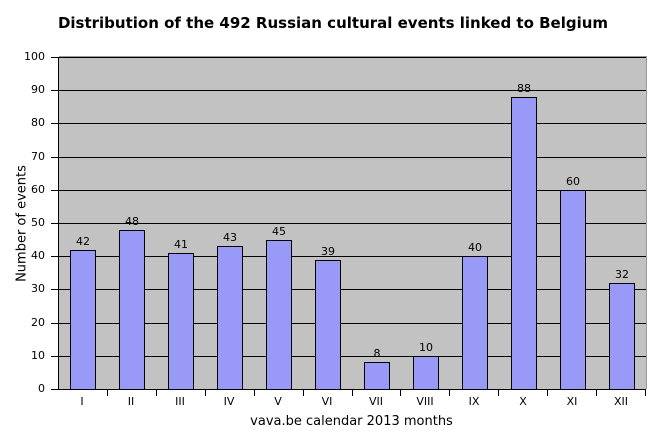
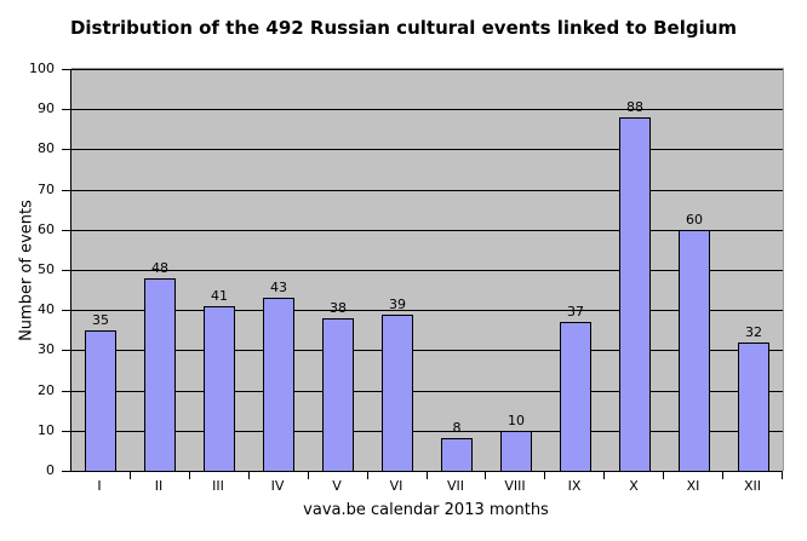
I: 42 -> 35
V: 45 -> 38
IX: 40 -> 37
